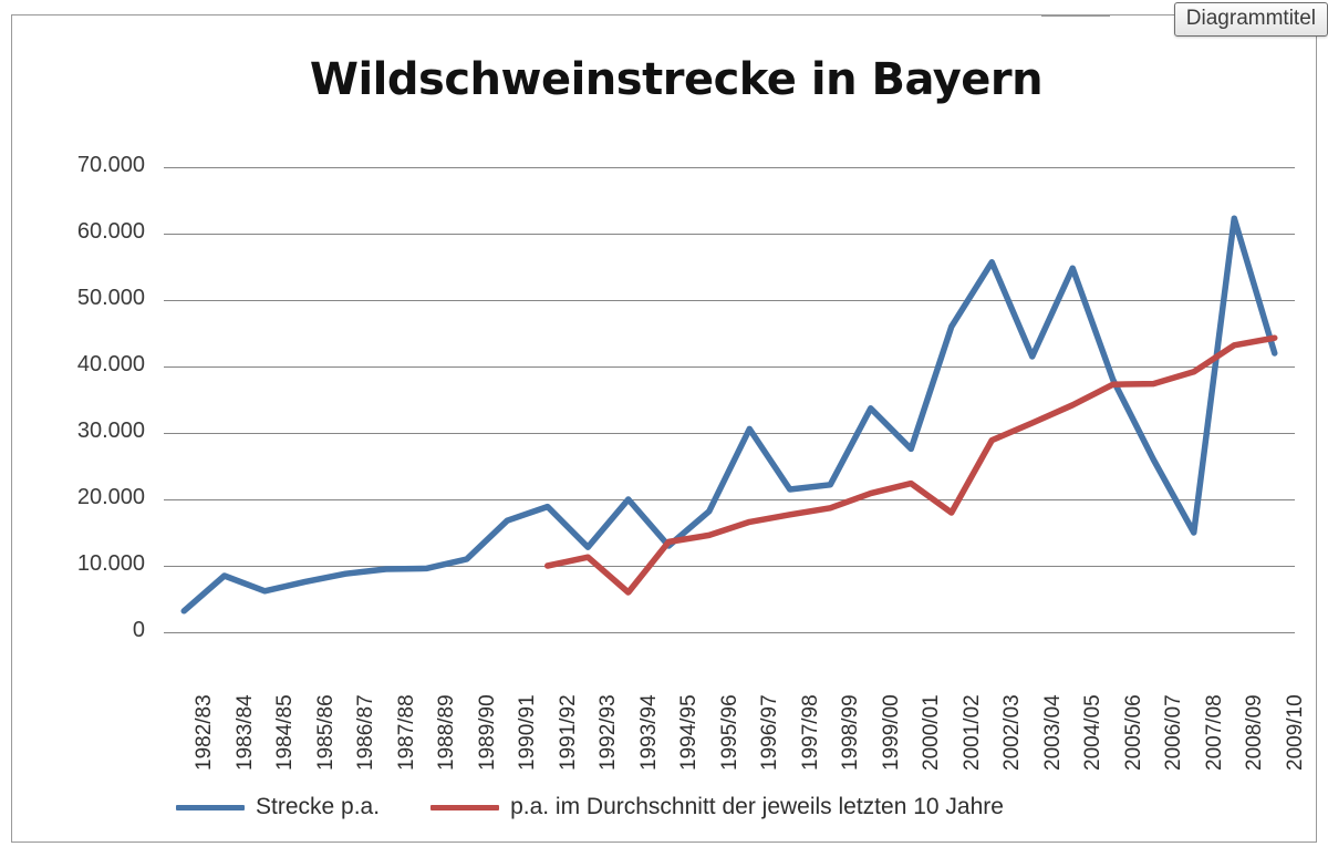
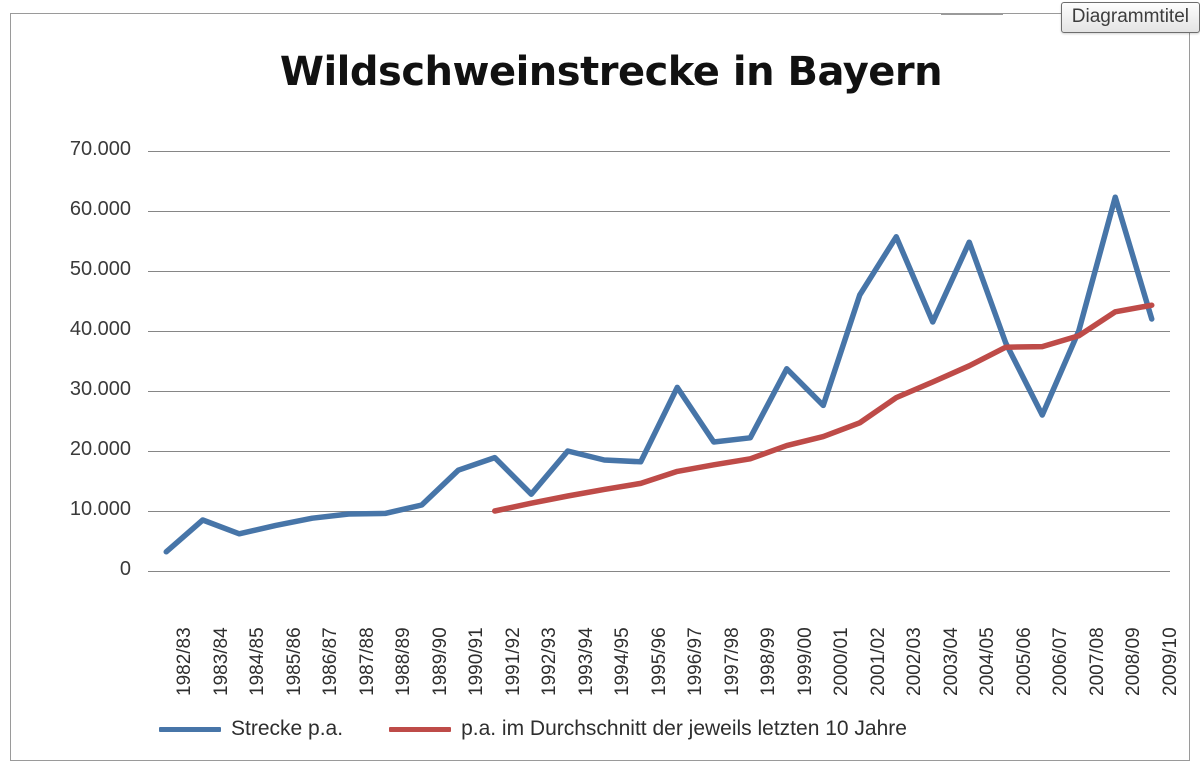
p.a. im Durchschnitt der jeweils letzten 10 Jahre/1993/94: 6000 -> 12000
Strecke p.a./1994/95: 13000 -> 18000
p.a. im Durchschnitt der jeweils letzten 10 Jahre/2001/02: 18000 -> 25000
Strecke p.a./2007/08: 15000 -> 40000
